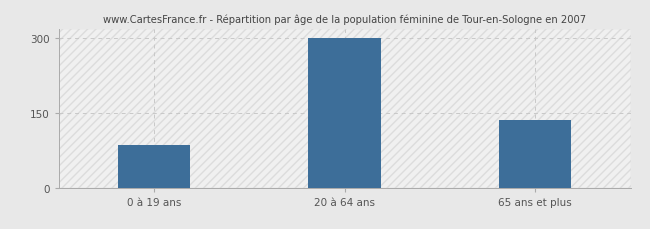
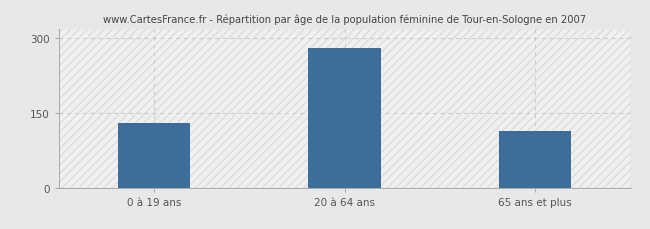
0 à 19 ans: 85 -> 130
20 à 64 ans: 300 -> 280
65 ans et plus: 135 -> 113
